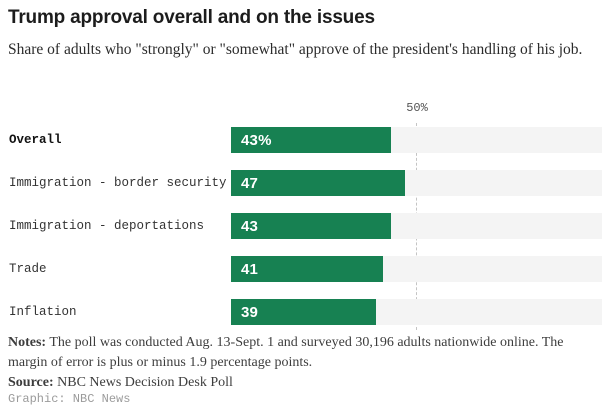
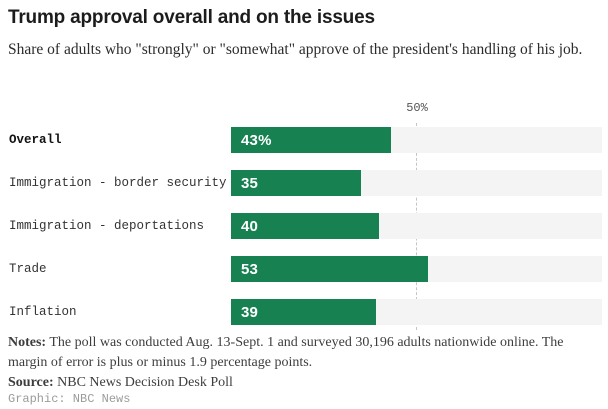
Immigration - border security: 47 -> 35
Immigration - deportations: 43 -> 40
Trade: 41 -> 53
